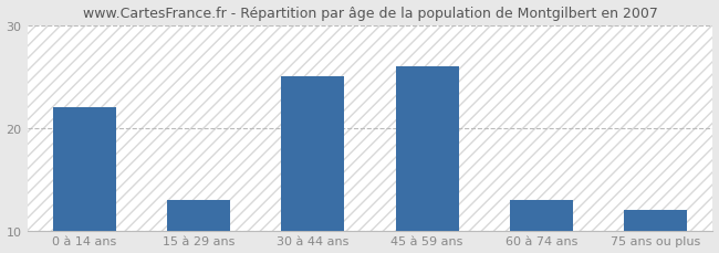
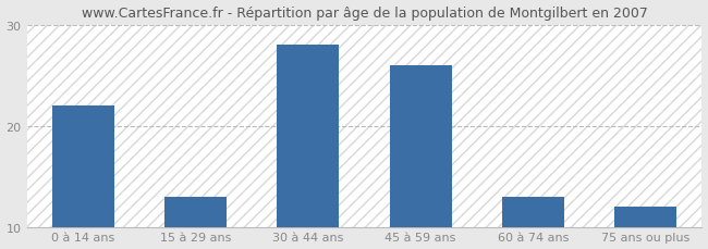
30 à 44 ans: 25 -> 28
